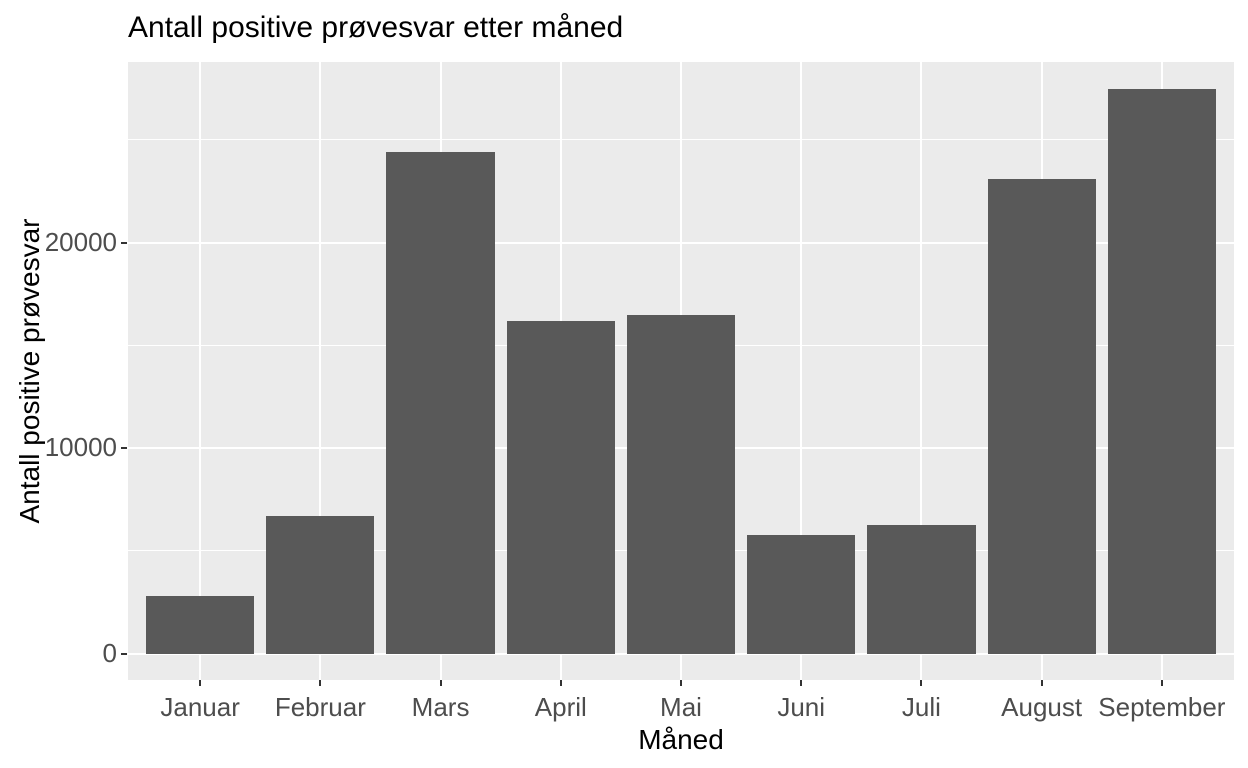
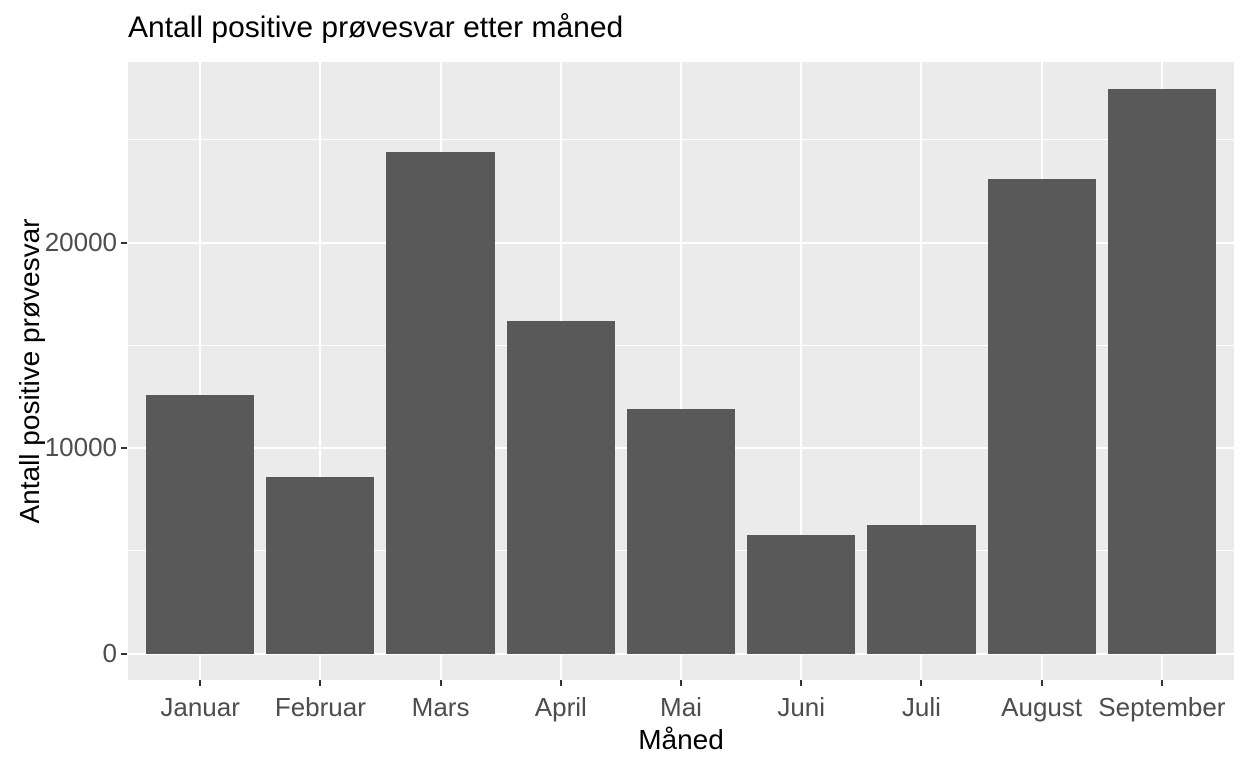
Januar: 2800 -> 12600
Februar: 6700 -> 8600
Mai: 16500 -> 11900
